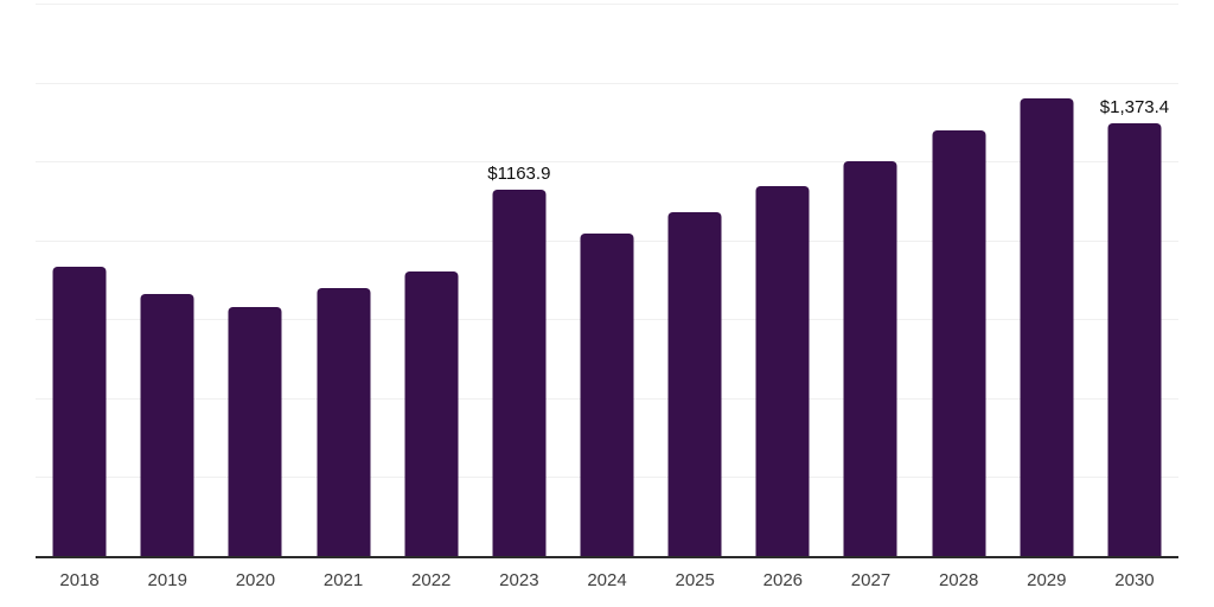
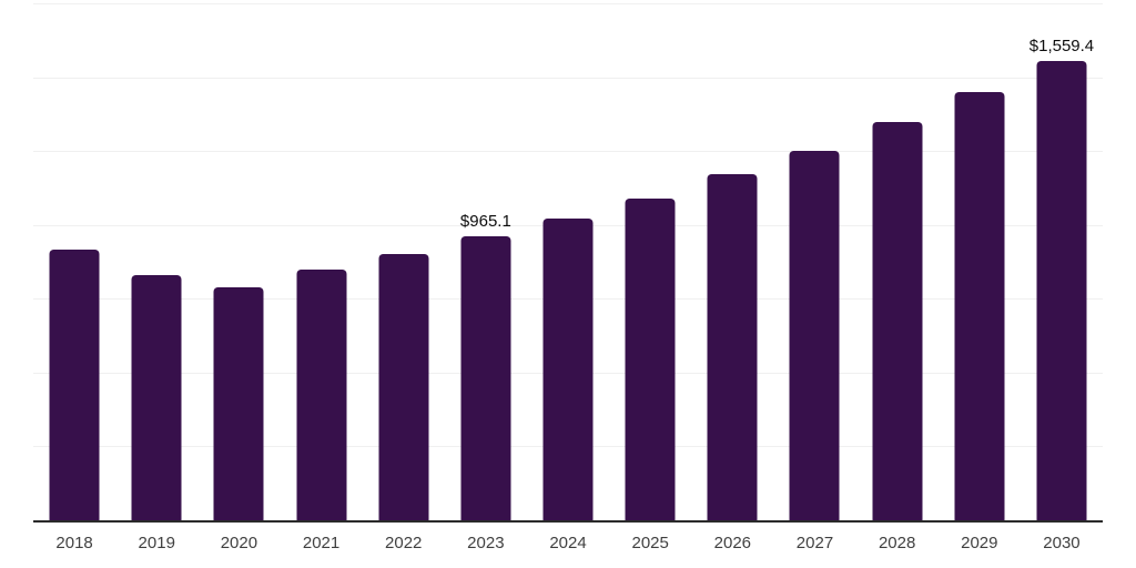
2023: $1163.9 -> $965.1
2030: $1,373.4 -> $1,559.4
